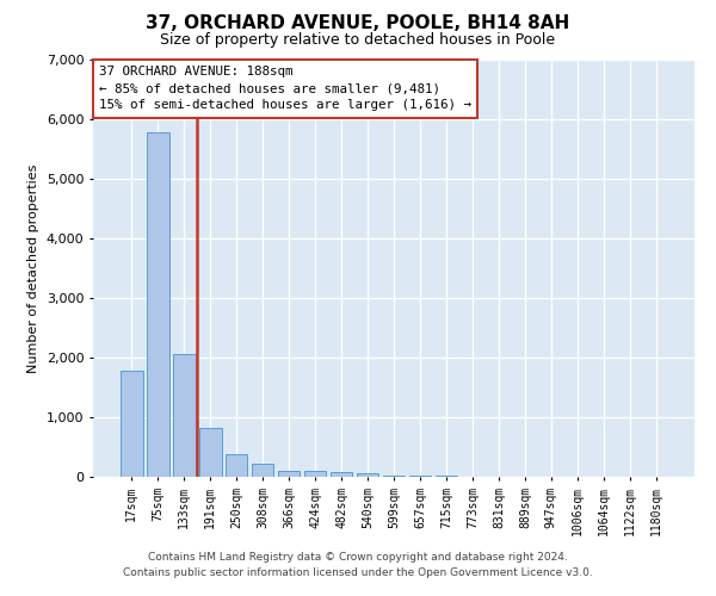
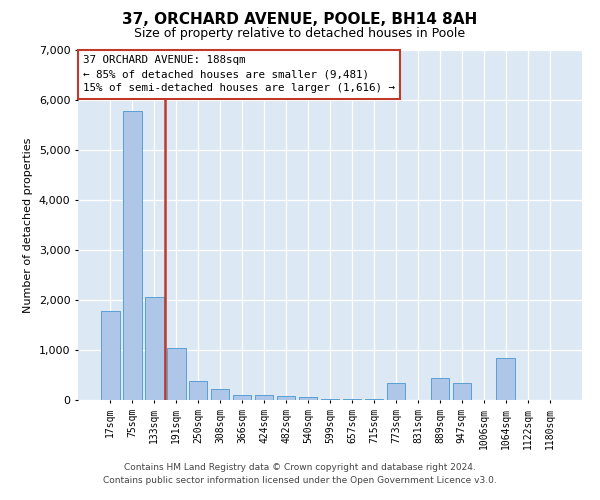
191sqm: 820 -> 1,050
773sqm: 10 -> 350
889sqm: 0 -> 450
947sqm: 0 -> 350
1064sqm: 0 -> 850
